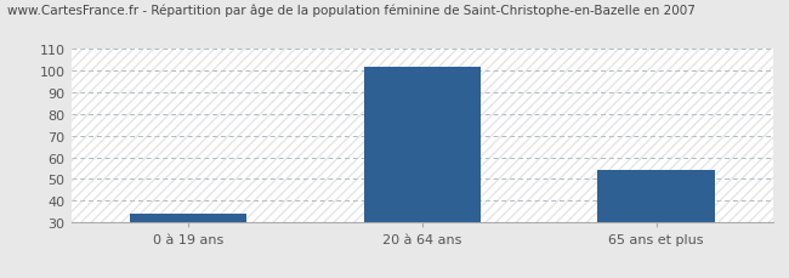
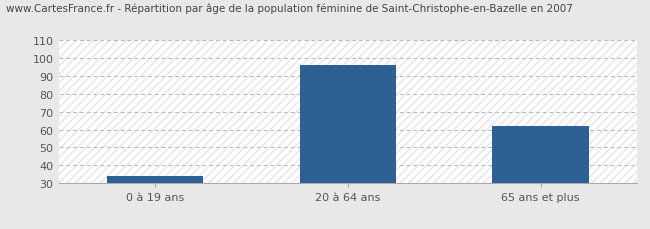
20 à 64 ans: 102 -> 96
65 ans et plus: 54 -> 62
